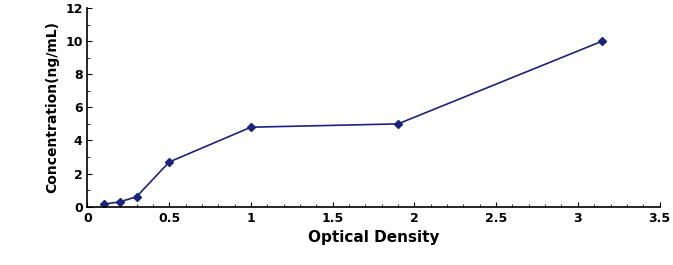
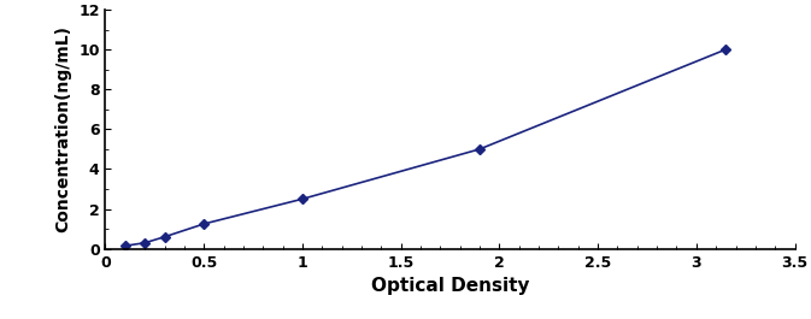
0.5: 2.7 -> 1.2
1: 4.8 -> 2.5
